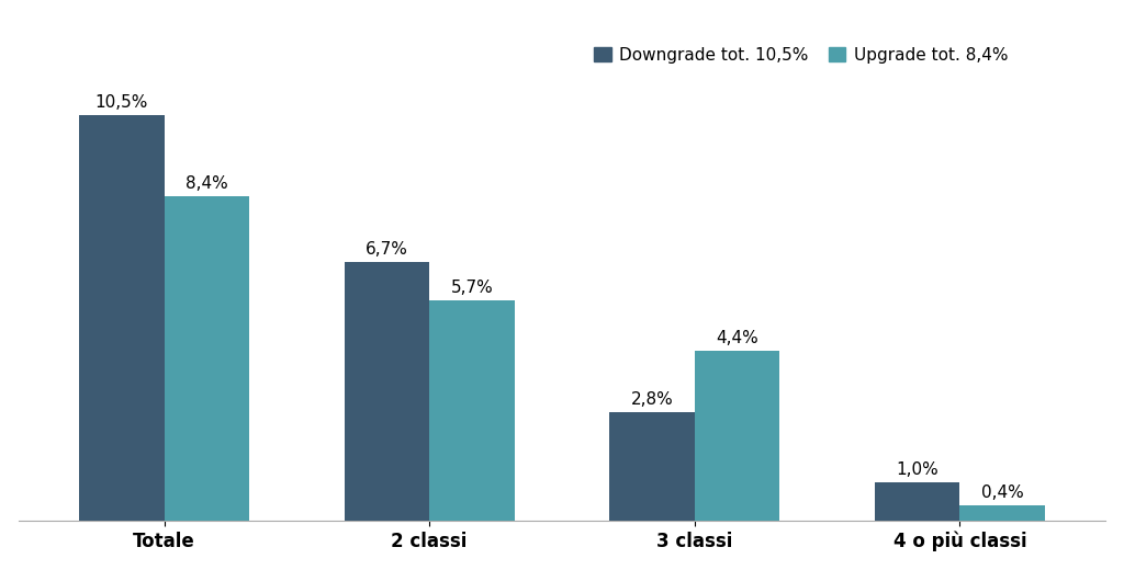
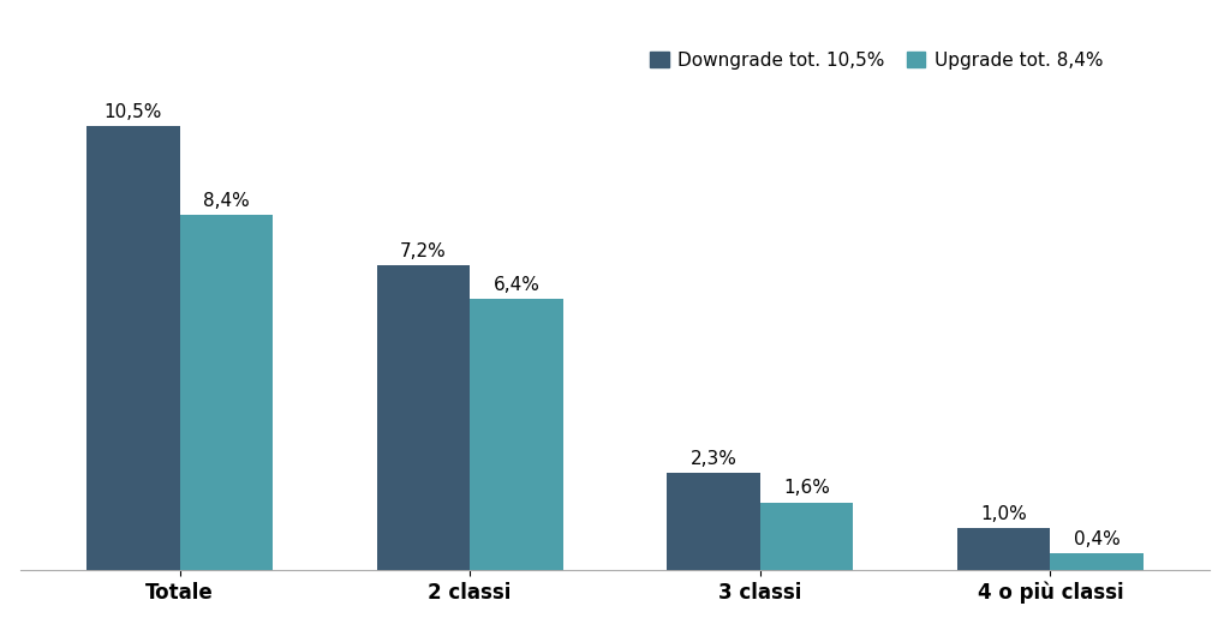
Downgrade tot. 10,5%/2 classi: 6,7% -> 7,2%
Upgrade tot. 8,4%/2 classi: 5,7% -> 6,4%
Downgrade tot. 10,5%/3 classi: 2,8% -> 2,3%
Upgrade tot. 8,4%/3 classi: 4,4% -> 1,6%
